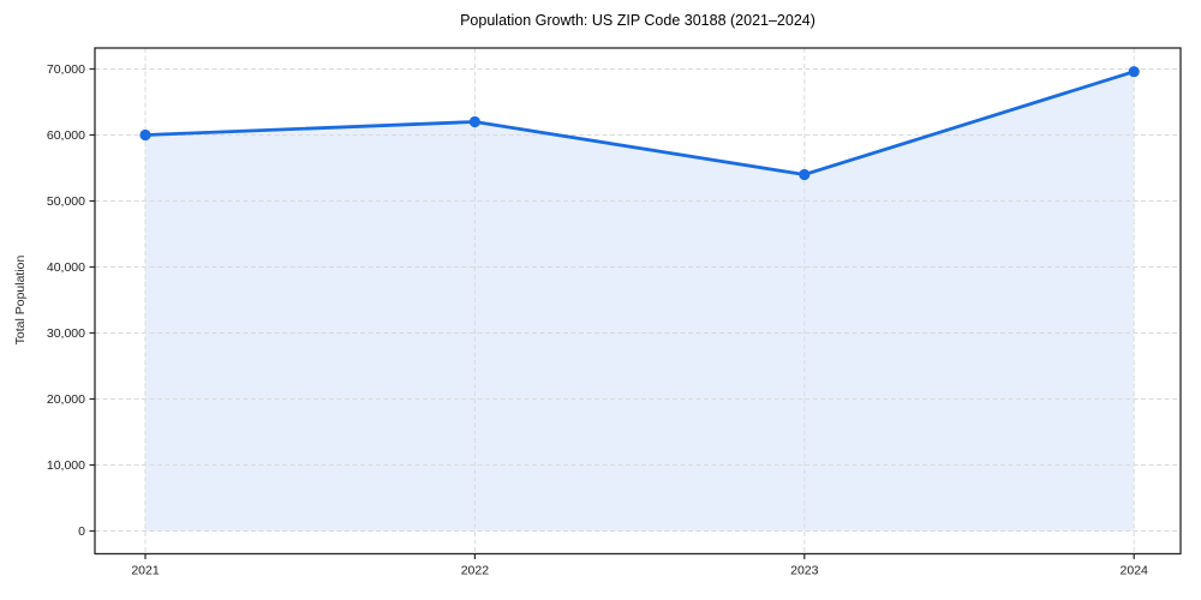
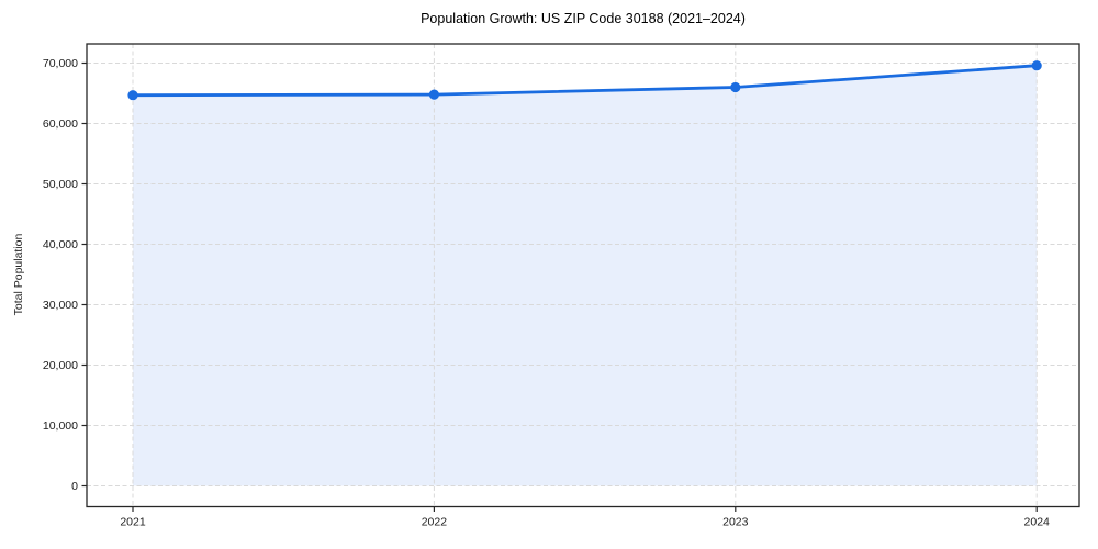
2021: 60000 -> 65000
2022: 62000 -> 65000
2023: 54000 -> 66000
